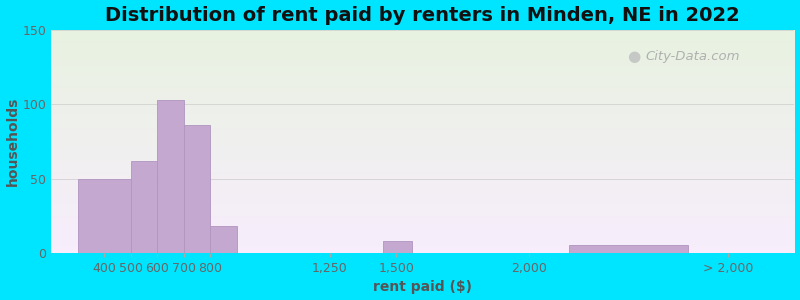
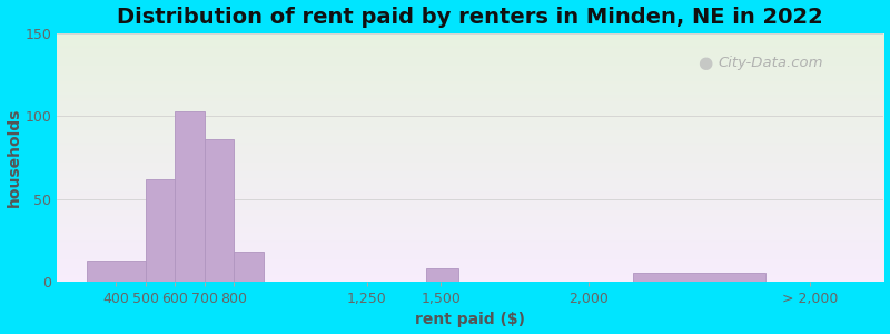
400: 50 -> 13
